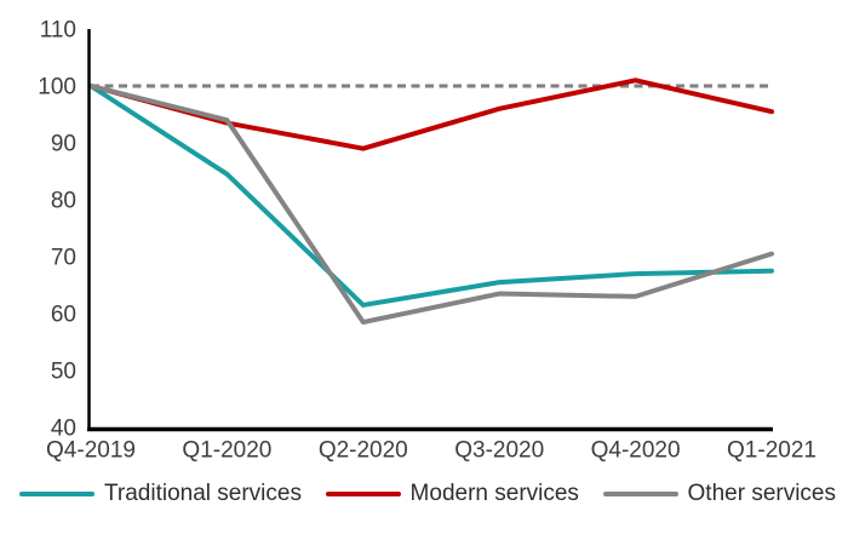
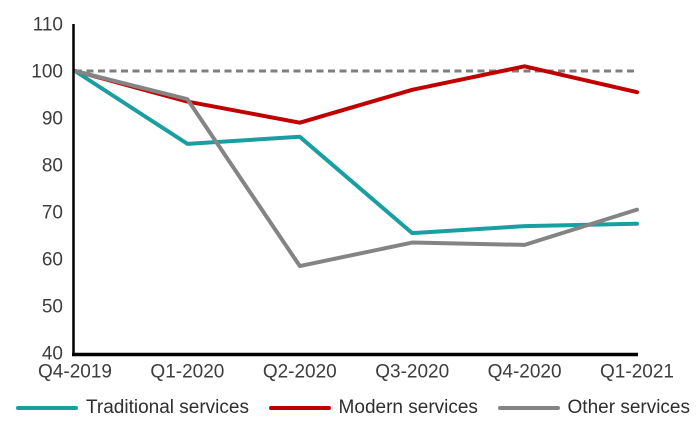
Traditional services/Q2-2020: 62 -> 86
